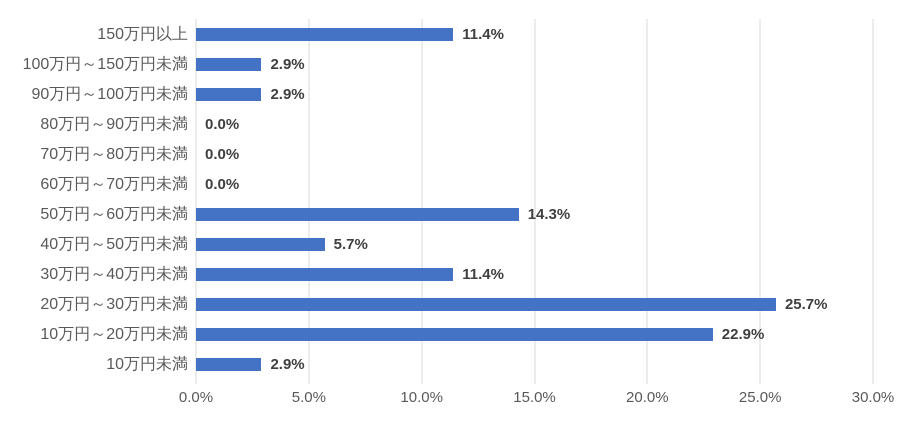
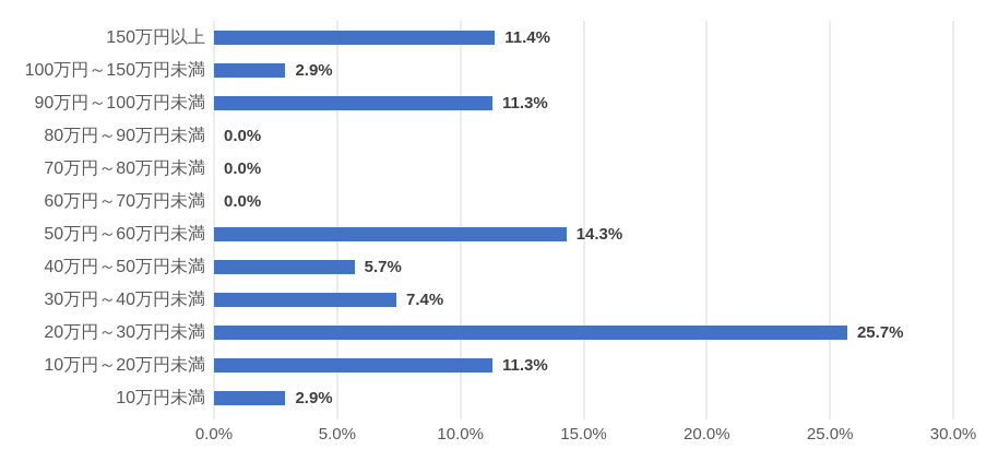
90万円～100万円未満: 2.9% -> 11.3%
30万円～40万円未満: 11.4% -> 7.4%
10万円～20万円未満: 22.9% -> 11.3%
